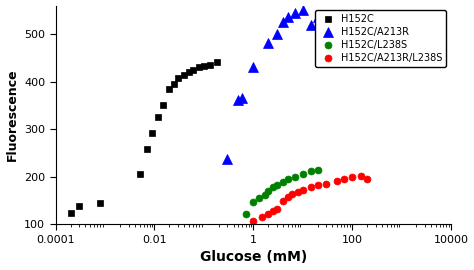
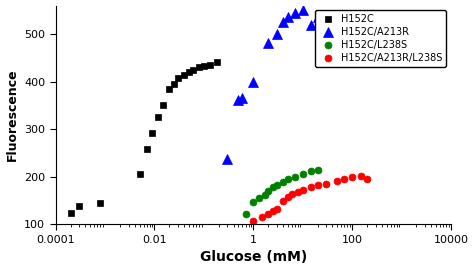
H152C/A213R/1: 430 -> 400
